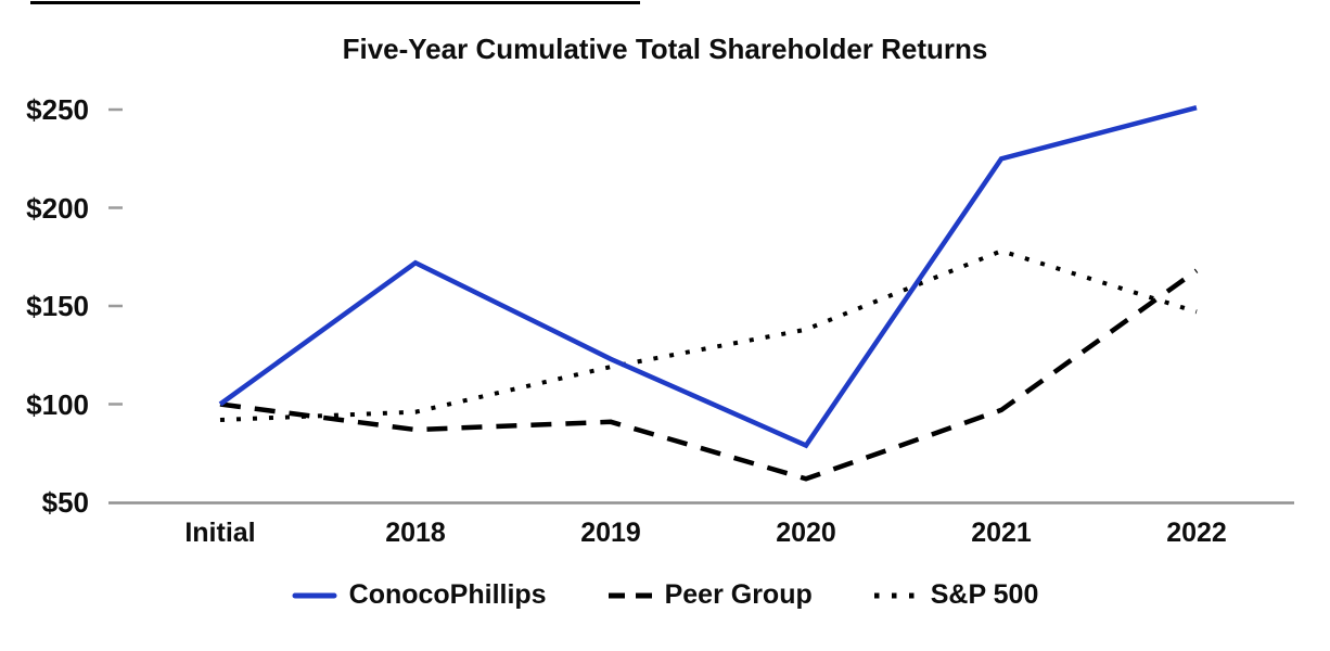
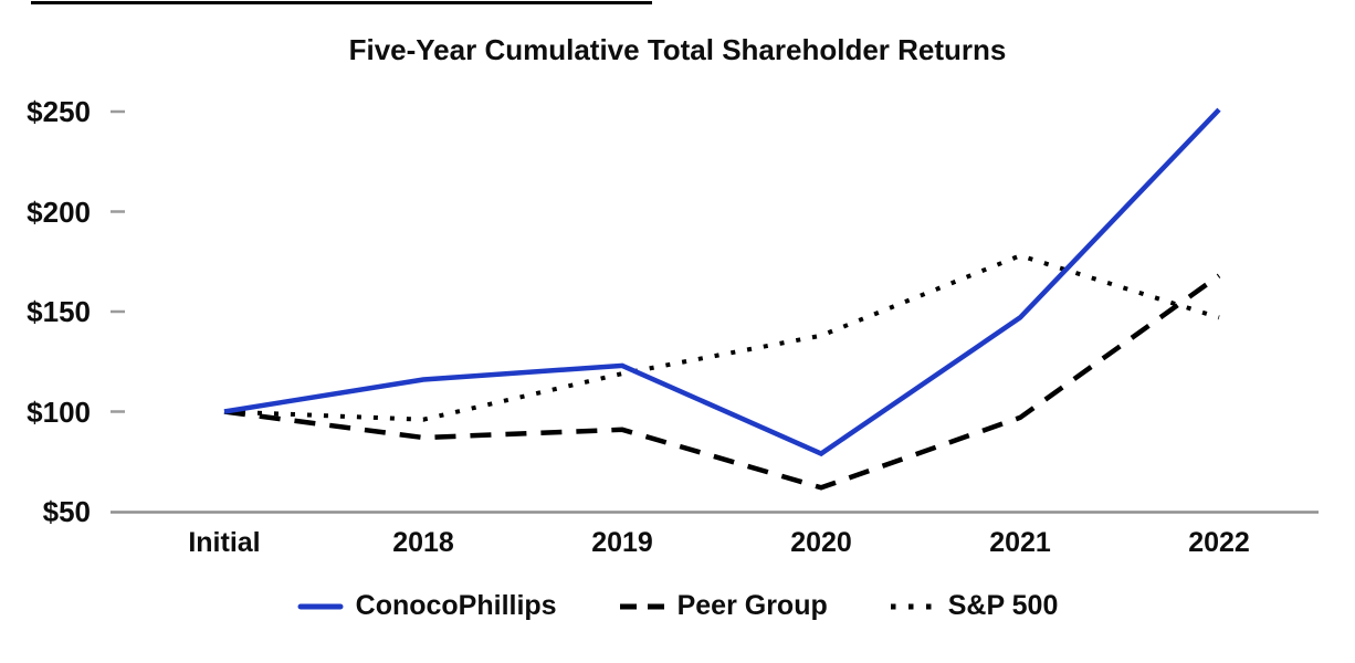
S&P 500/Initial: $92 -> $100
ConocoPhillips/2018: $172 -> $116
ConocoPhillips/2021: $225 -> $147
